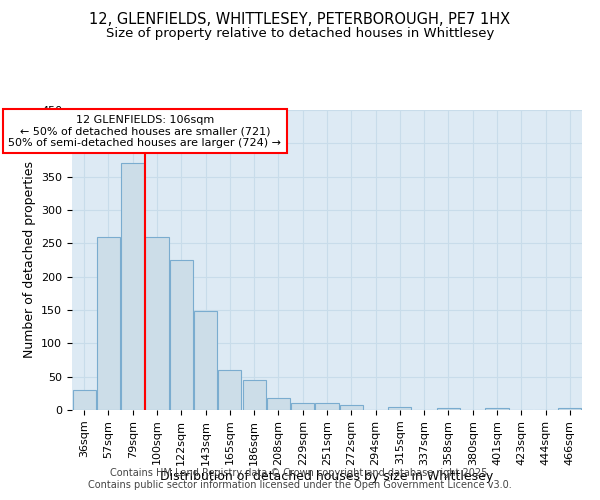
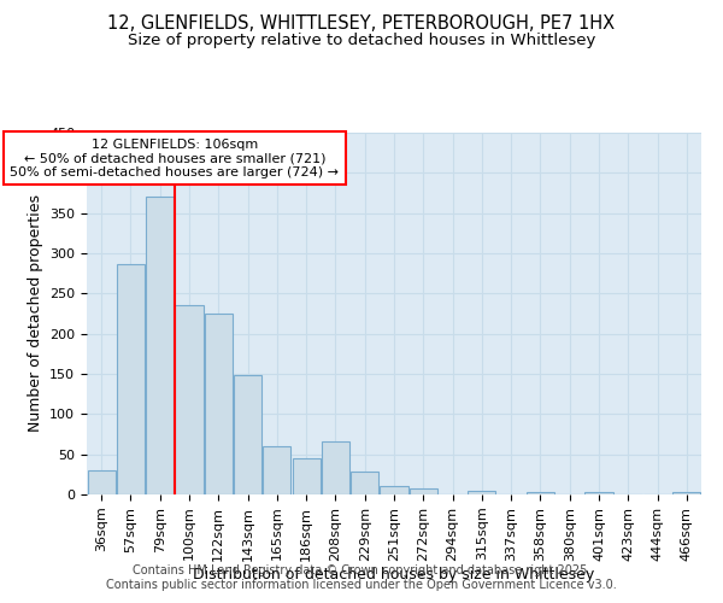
57sqm: 260 -> 286
100sqm: 260 -> 236
208sqm: 18 -> 66
229sqm: 10 -> 28
